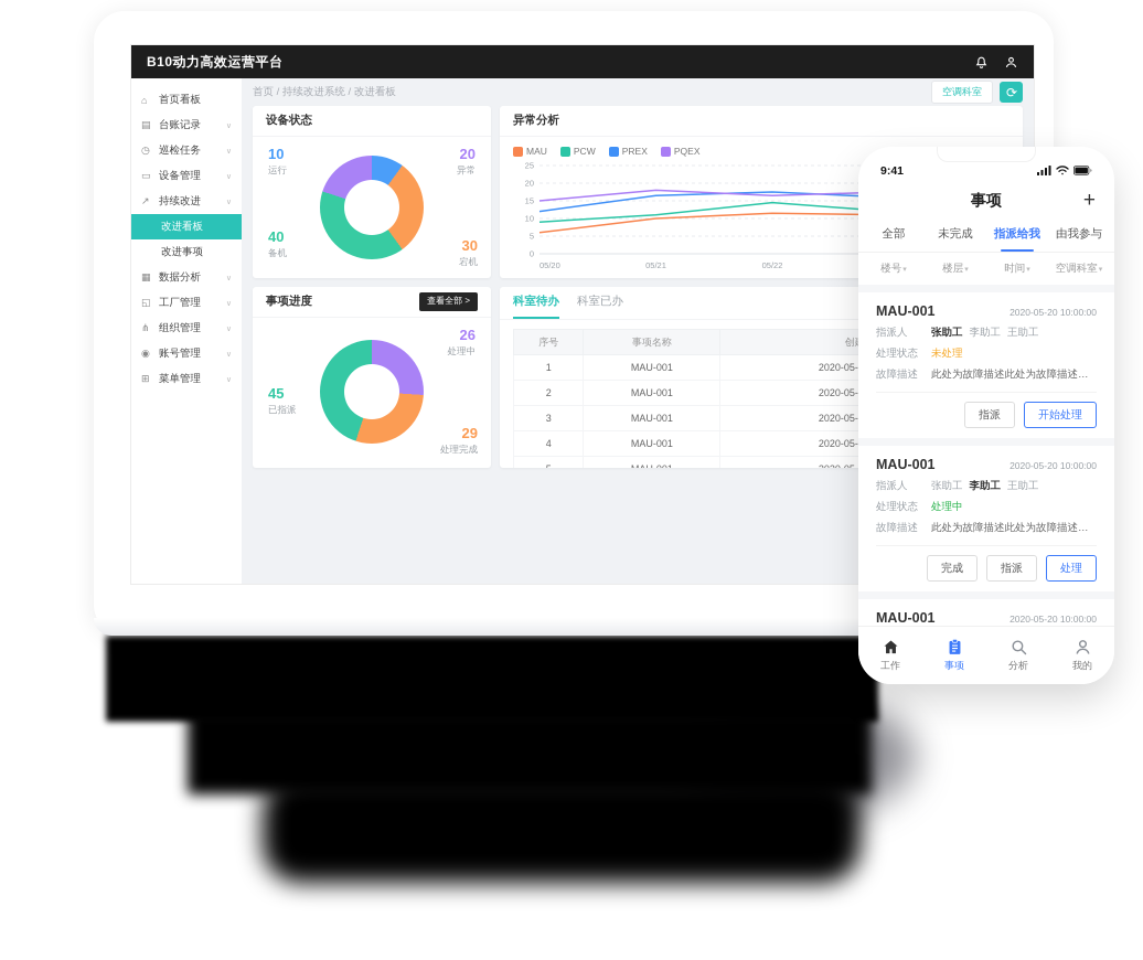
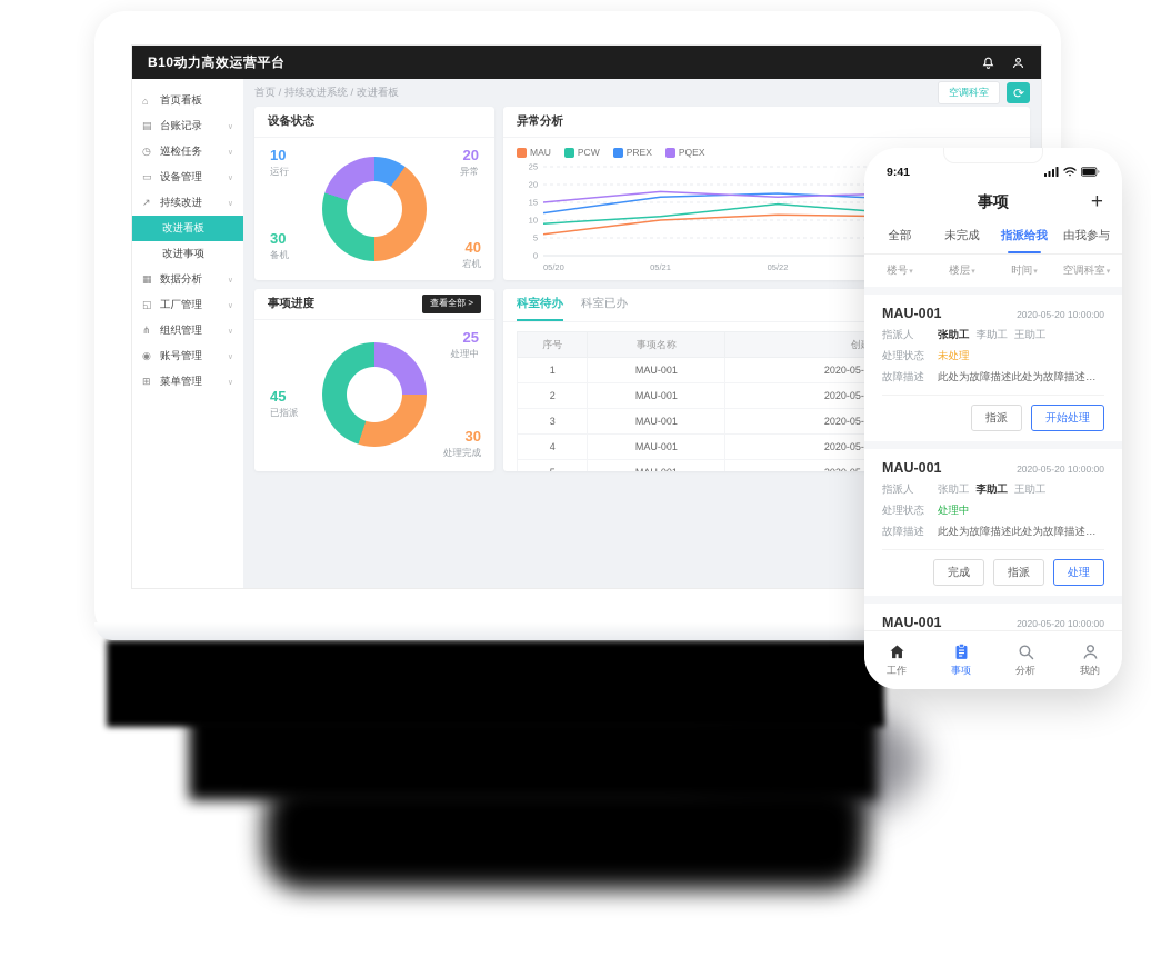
设备状态/宕机: 30 -> 40
设备状态/备机: 40 -> 30
事项进度/处理中: 26 -> 25
事项进度/处理完成: 29 -> 30
